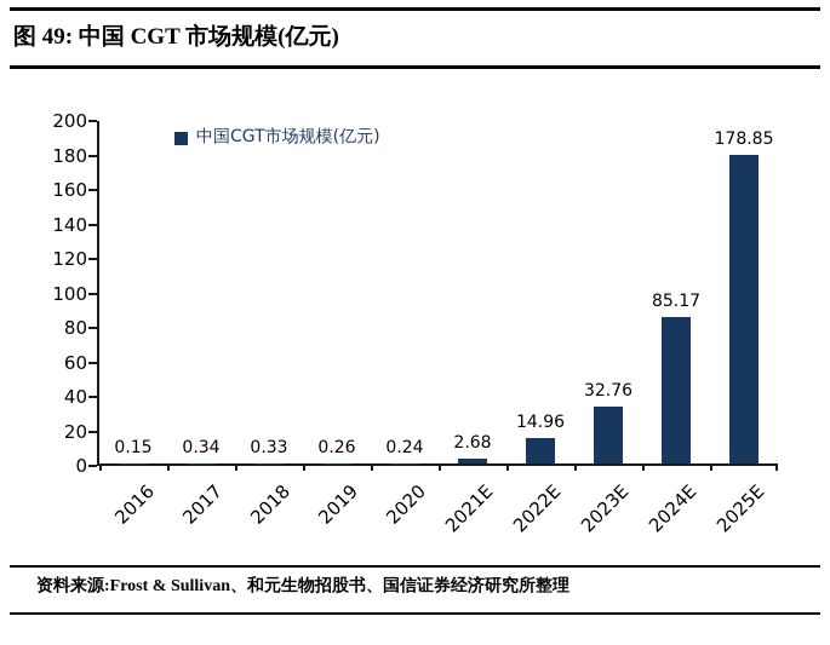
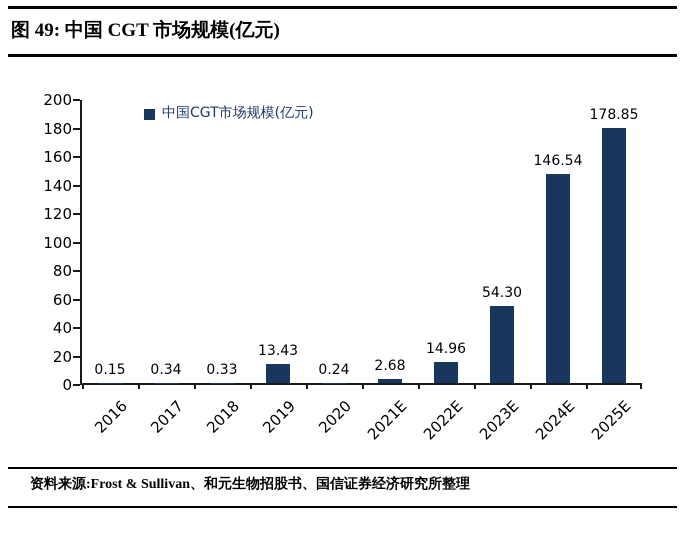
2019: 0.26 -> 13.43
2023E: 32.76 -> 54.30
2024E: 85.17 -> 146.54
